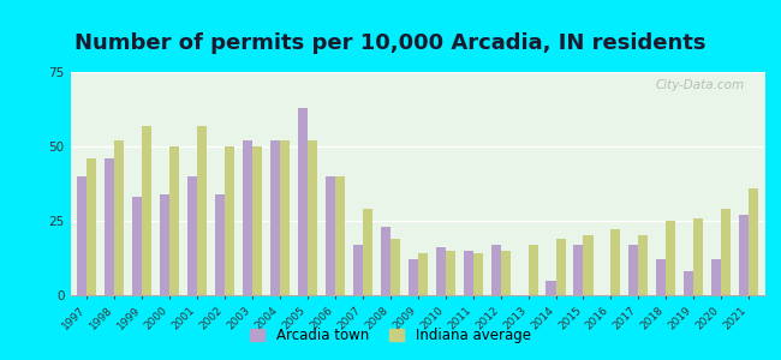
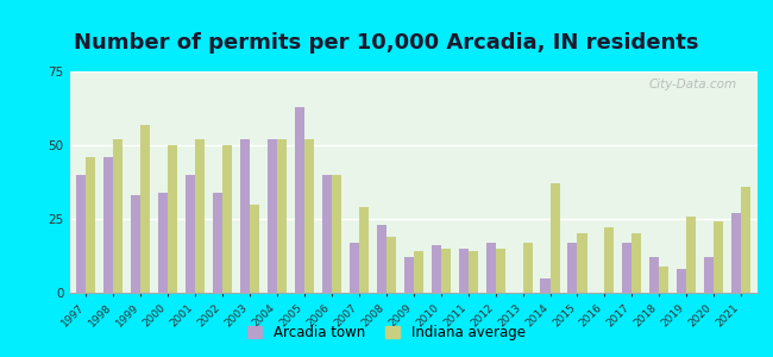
Indiana average/2001: 57 -> 52
Indiana average/2003: 50 -> 30
Indiana average/2014: 19 -> 37
Indiana average/2018: 25 -> 9
Indiana average/2020: 29 -> 24
